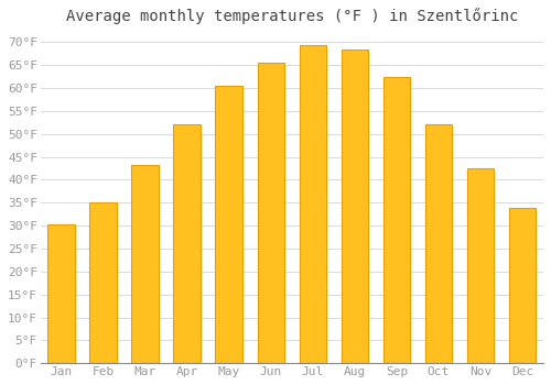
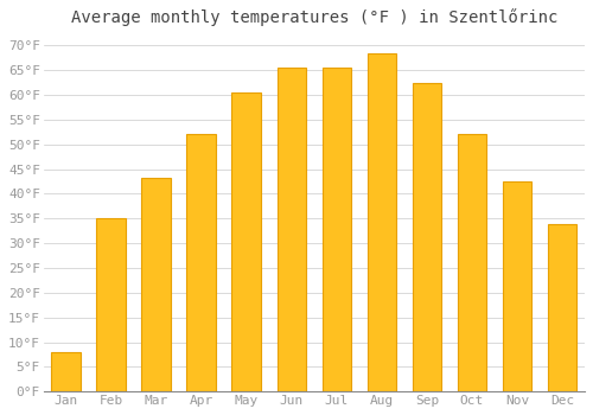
Jan: 30.2°F -> 8.0°F
Jul: 69.3°F -> 65.5°F
